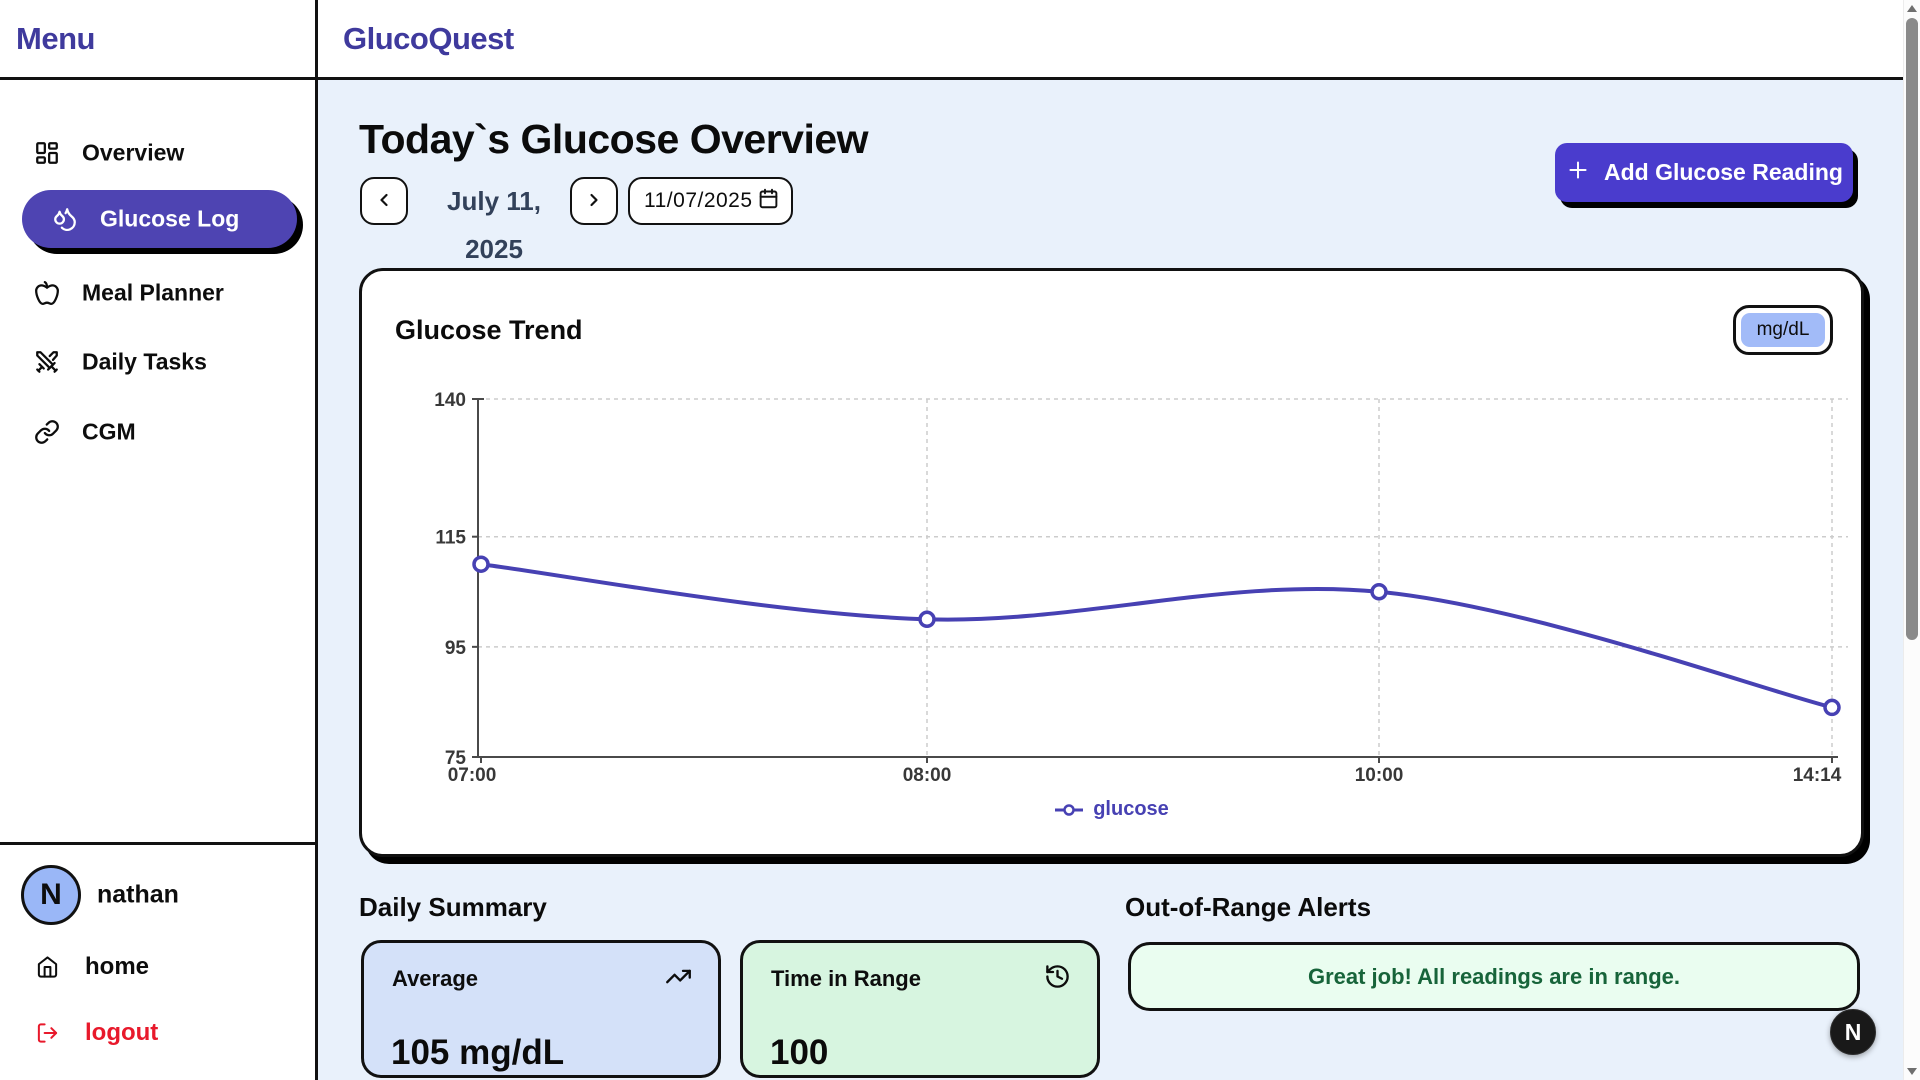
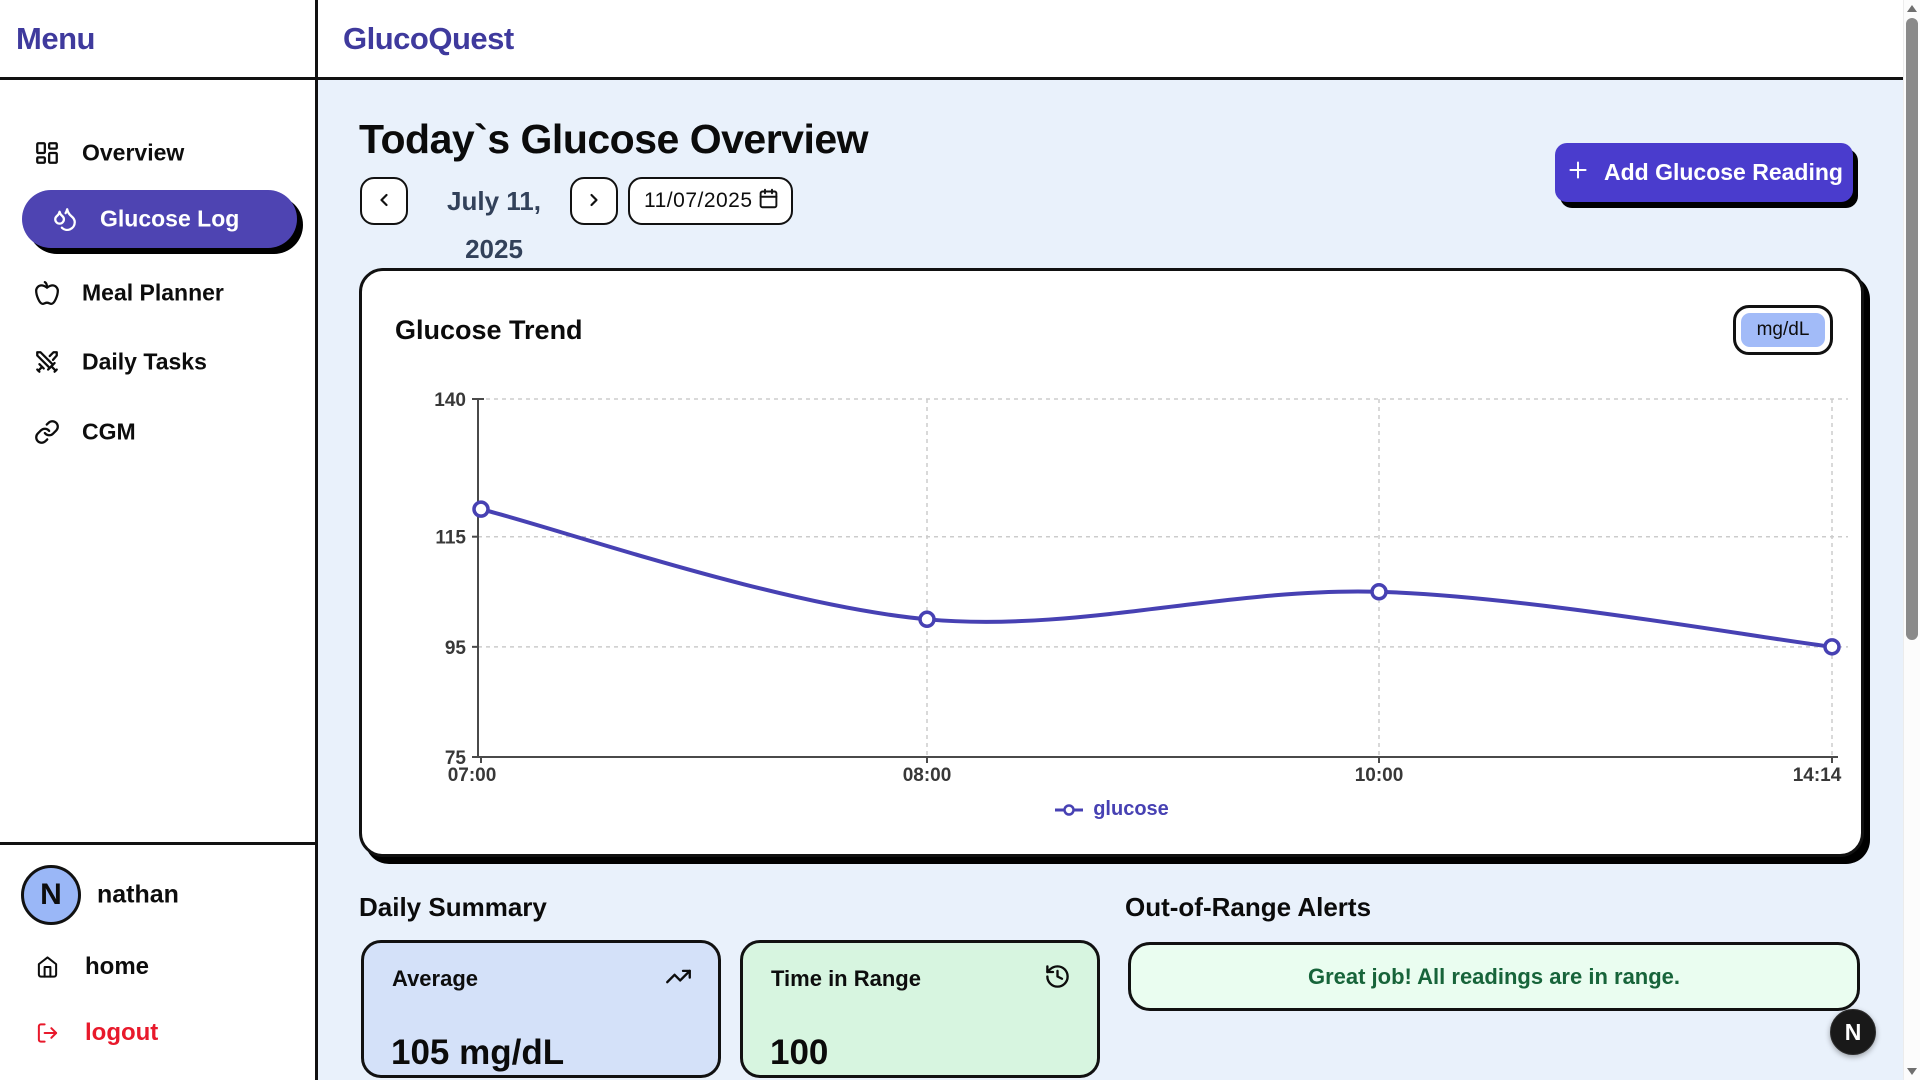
07:00: 110 -> 120
14:14: 84 -> 95
